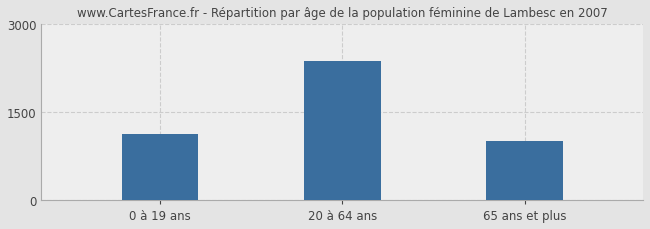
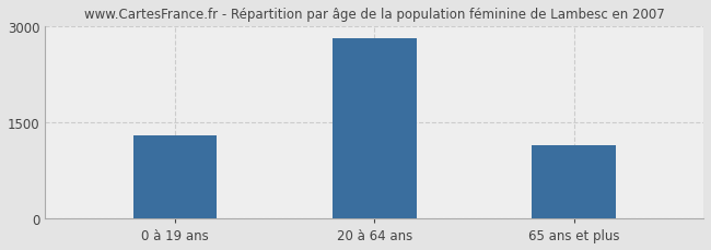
0 à 19 ans: 1120 -> 1290
20 à 64 ans: 2380 -> 2820
65 ans et plus: 1000 -> 1150
